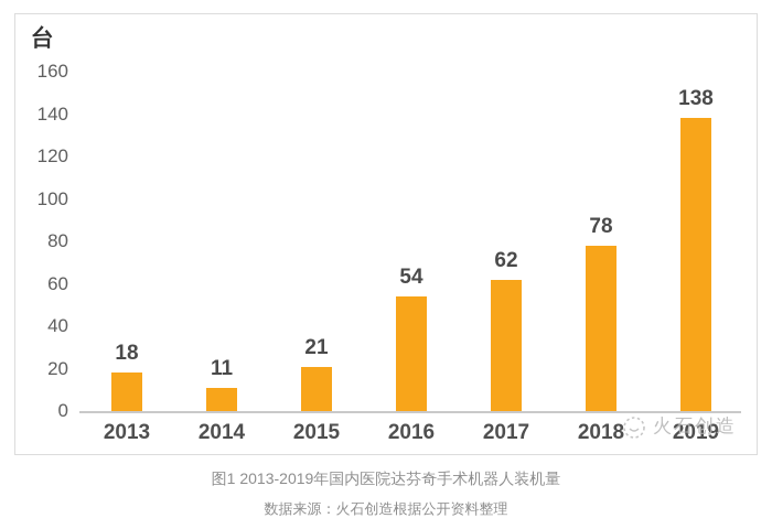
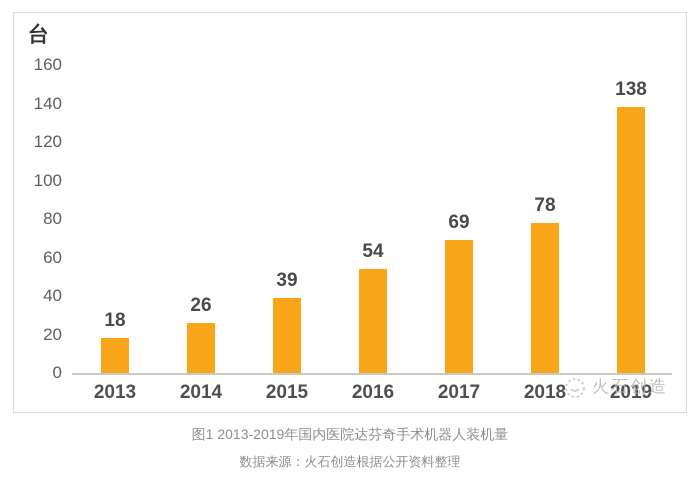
2014: 11 -> 26
2015: 21 -> 39
2017: 62 -> 69
